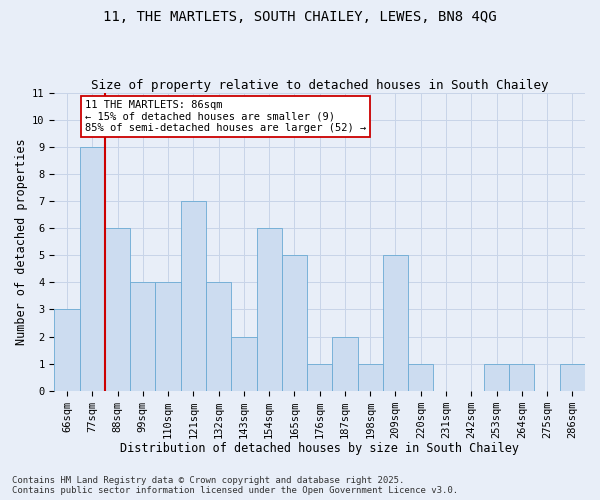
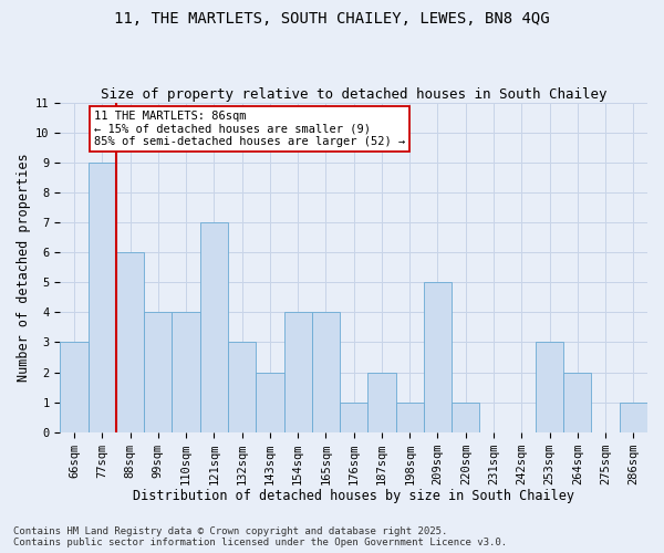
132sqm: 4 -> 3
154sqm: 6 -> 4
165sqm: 5 -> 4
253sqm: 1 -> 3
264sqm: 1 -> 2
